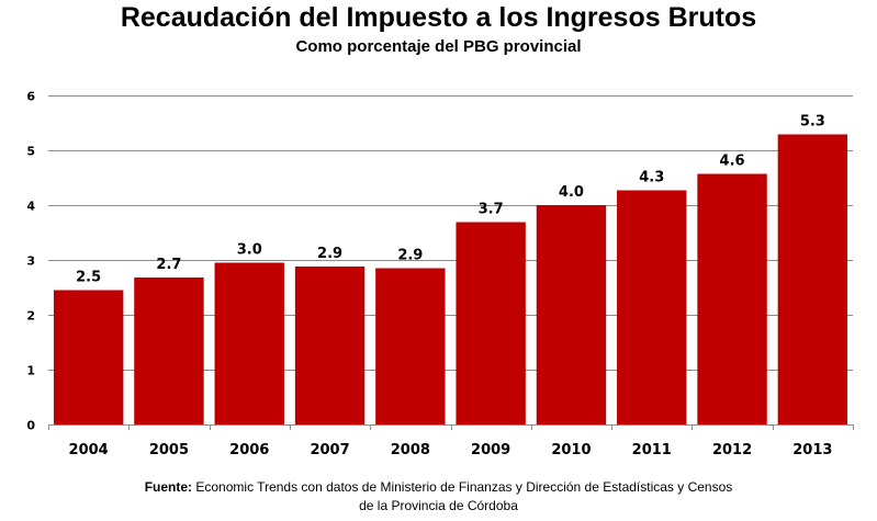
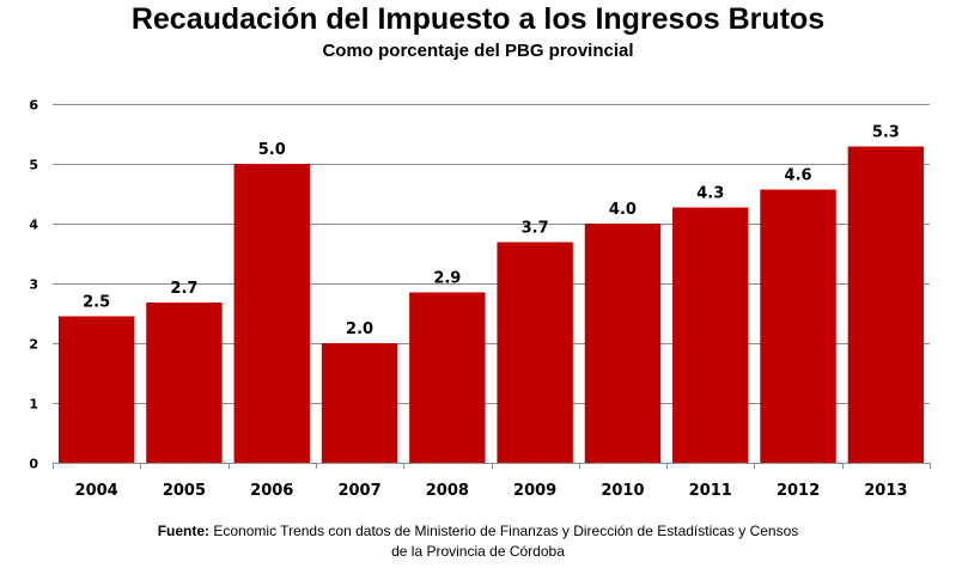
2006: 3.0 -> 5.0
2007: 2.9 -> 2.0
